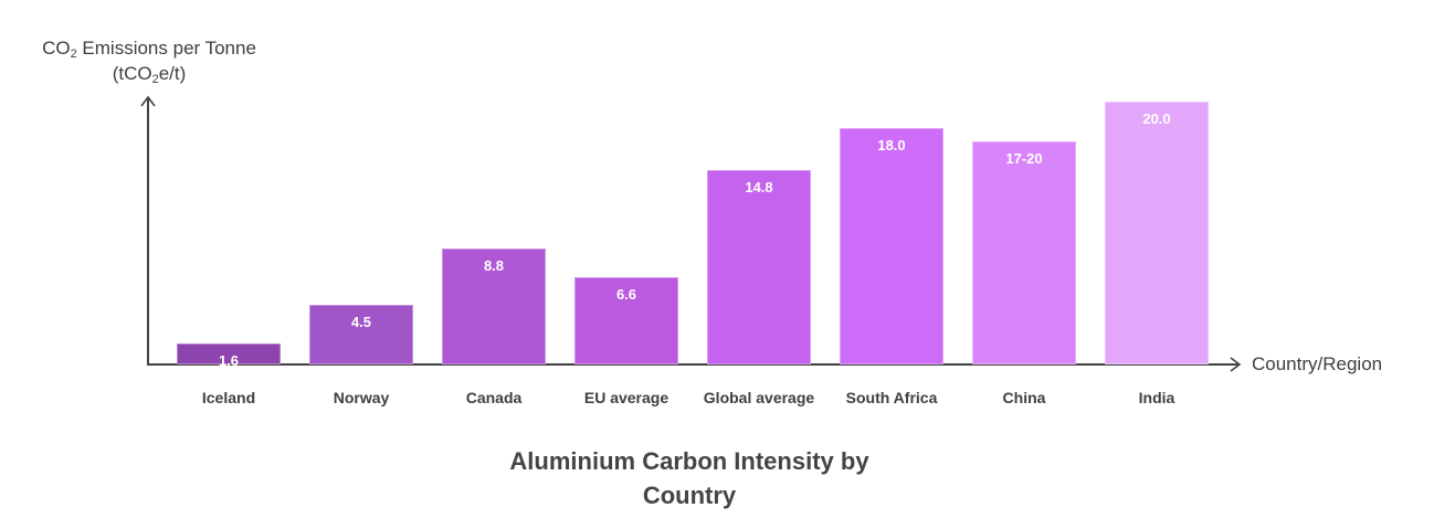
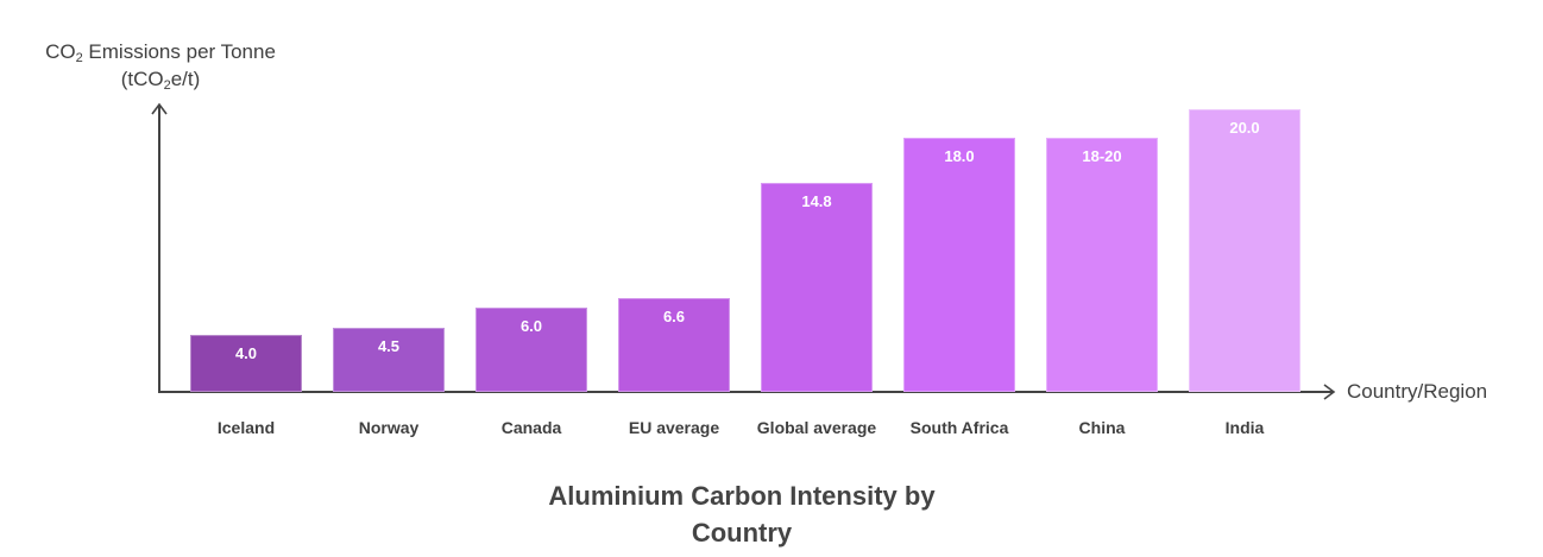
Iceland: 1.6 -> 4.0
Canada: 8.8 -> 6.0
China: 17 -> 18
